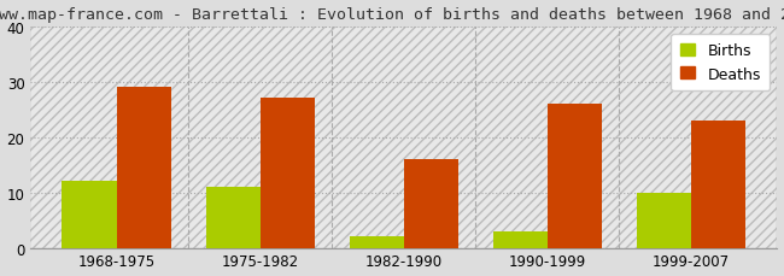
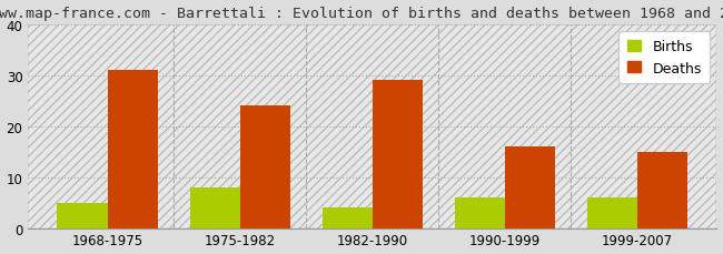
Births/1968-1975: 12 -> 5
Deaths/1968-1975: 29 -> 31
Births/1975-1982: 11 -> 8
Deaths/1975-1982: 27 -> 24
Births/1982-1990: 2 -> 4
Deaths/1982-1990: 16 -> 29
Births/1990-1999: 3 -> 6
Deaths/1990-1999: 26 -> 16
Births/1999-2007: 10 -> 6
Deaths/1999-2007: 23 -> 15
